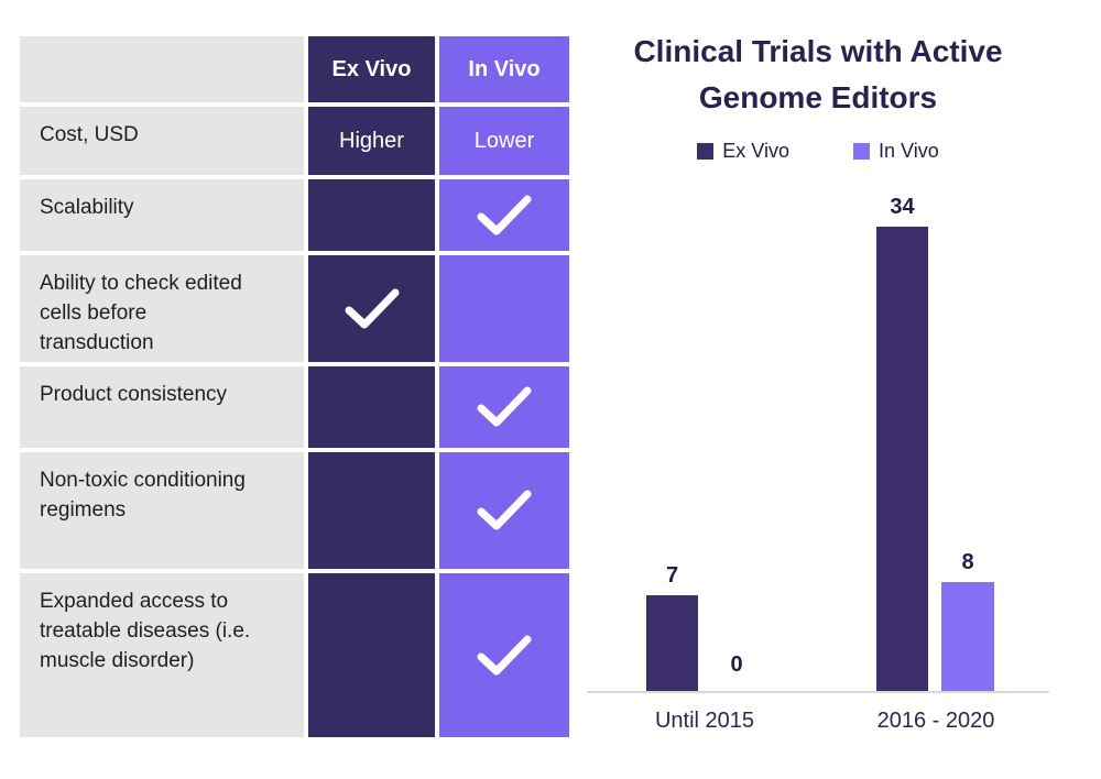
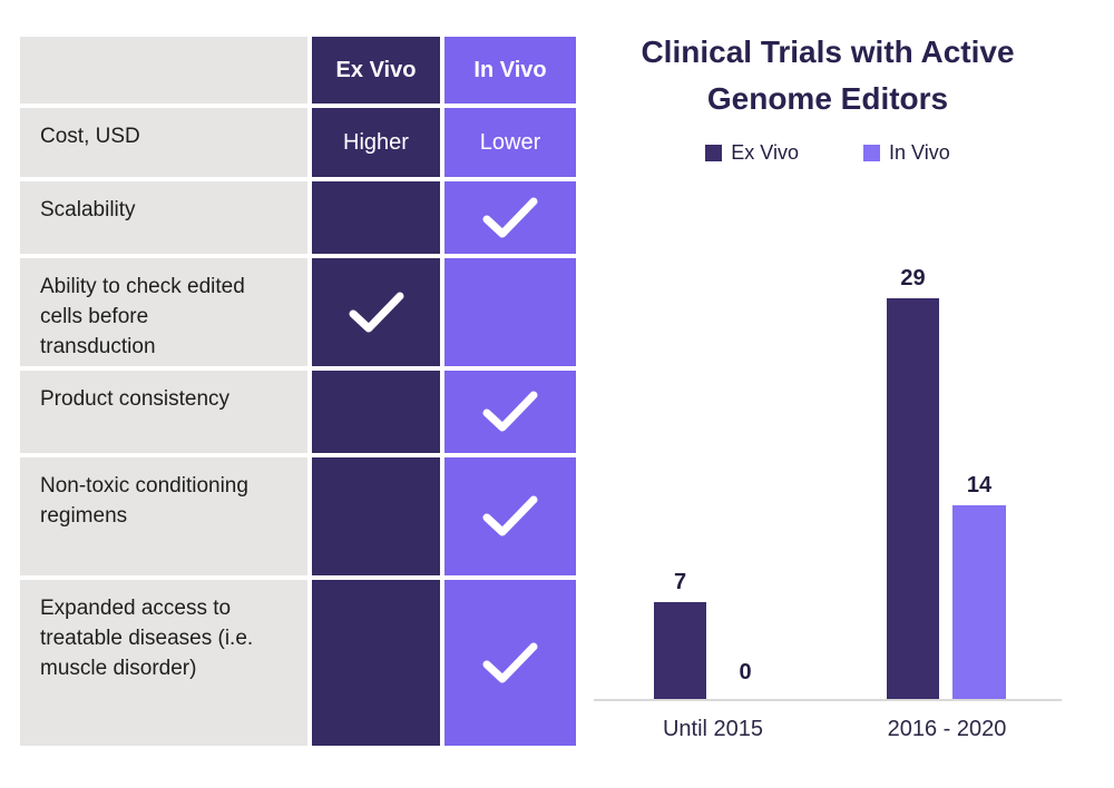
Ex Vivo/2016 - 2020: 34 -> 29
In Vivo/2016 - 2020: 8 -> 14
